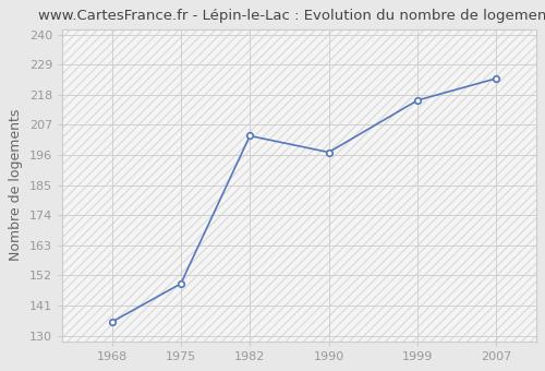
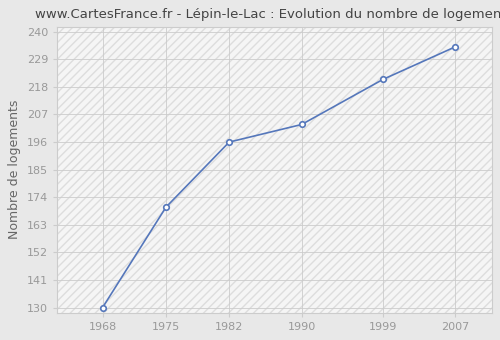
1968: 135 -> 130
1975: 149 -> 170
1982: 203 -> 196
1990: 197 -> 203
1999: 216 -> 221
2007: 224 -> 234
